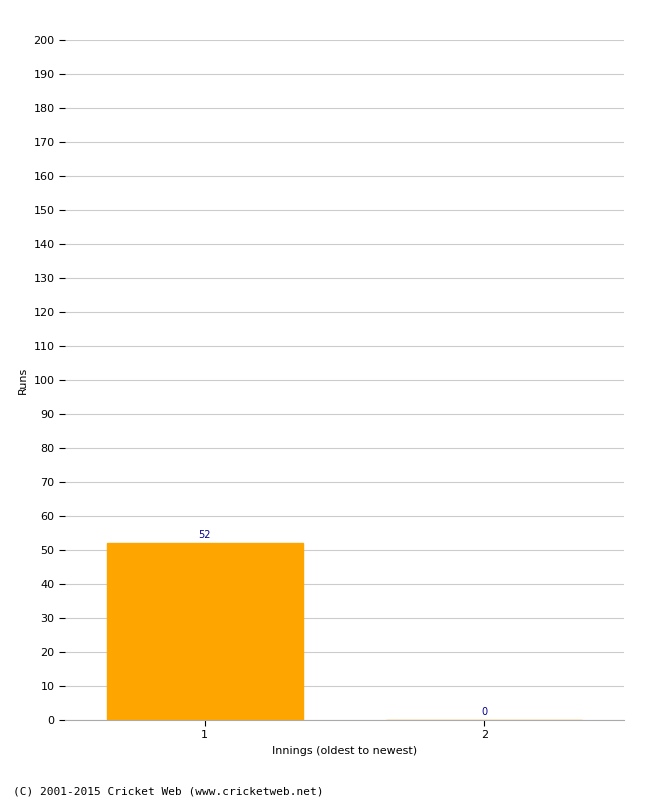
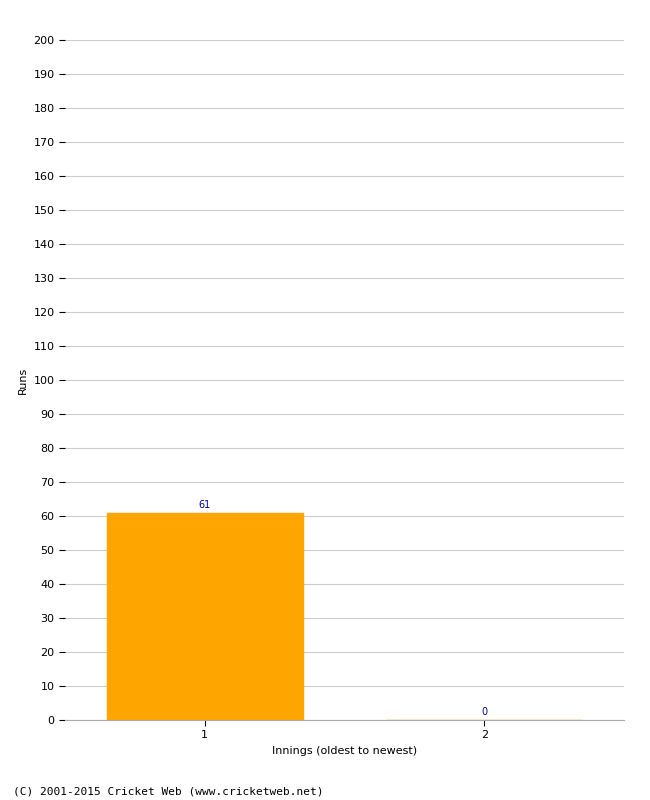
1: 52 -> 61
